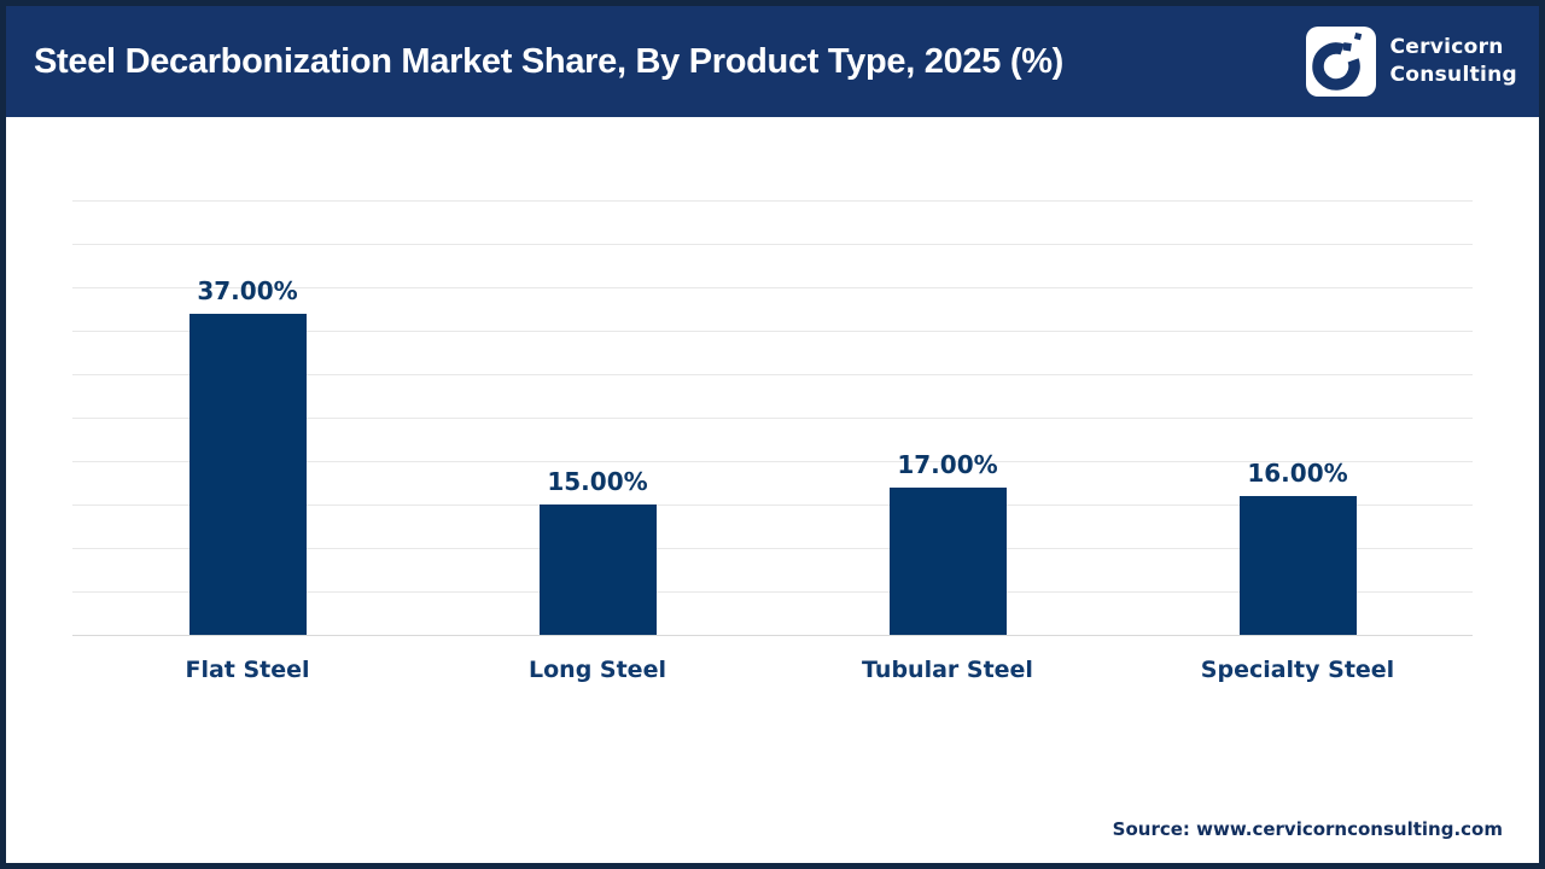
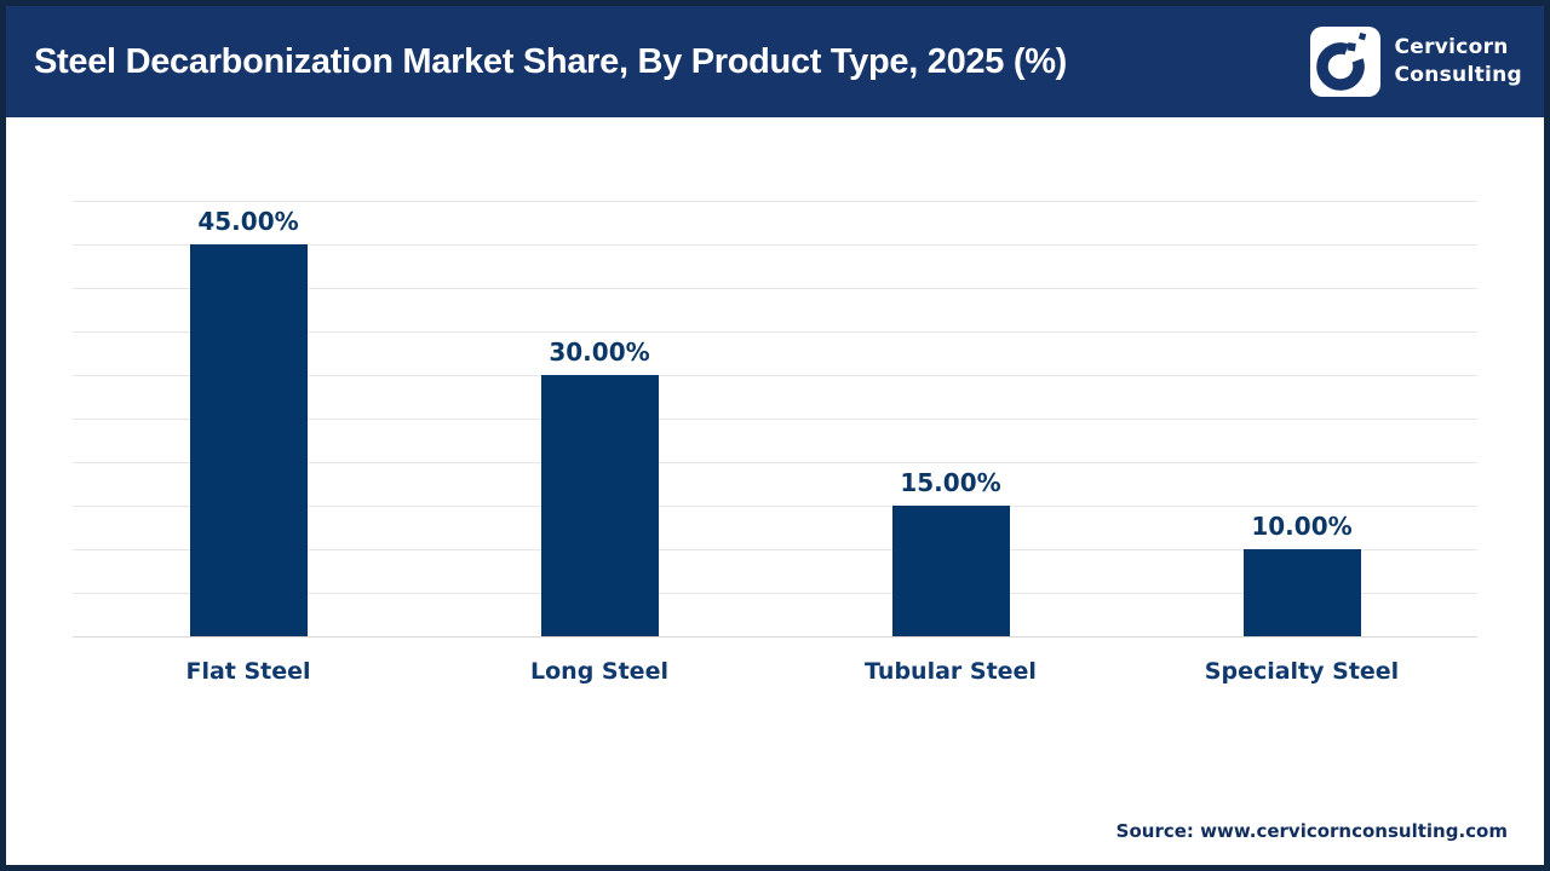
Flat Steel: 37.00% -> 45.00%
Long Steel: 15.00% -> 30.00%
Tubular Steel: 17.00% -> 15.00%
Specialty Steel: 16.00% -> 10.00%
